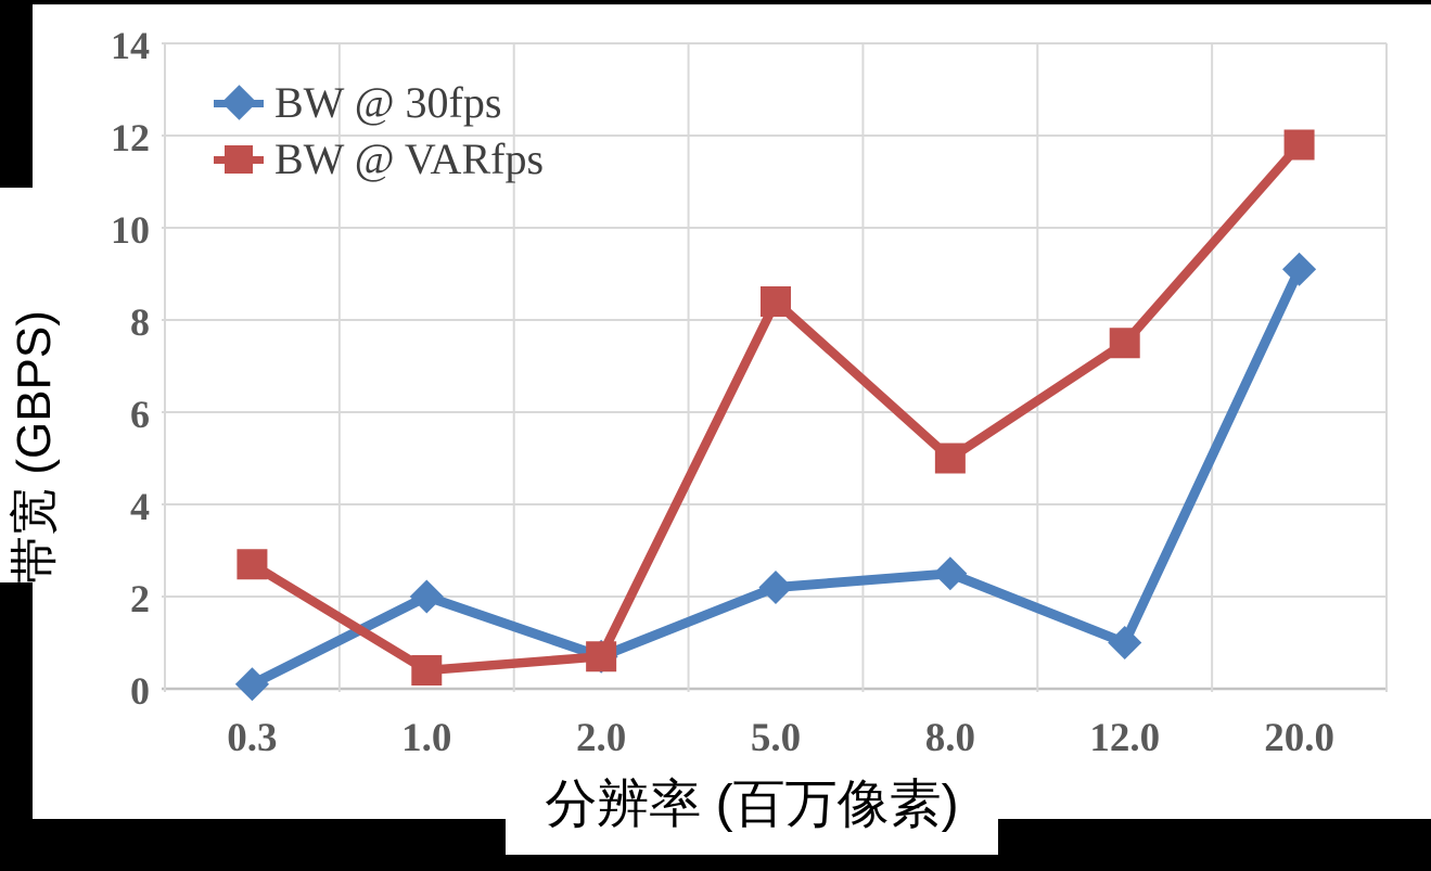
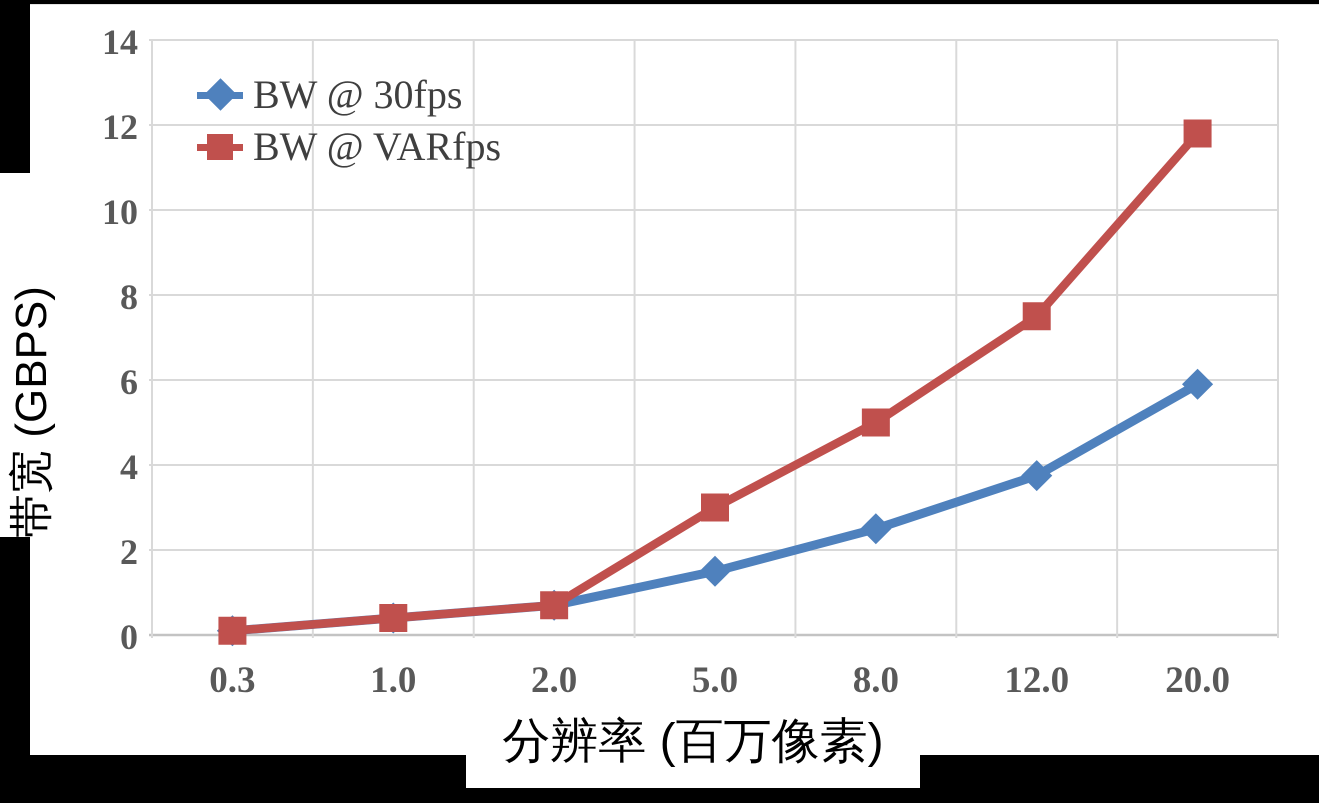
BW @ VARfps/0.3: 2.7 -> 0.1
BW @ 30fps/1.0: 2.0 -> 0.4
BW @ 30fps/5.0: 2.2 -> 1.5
BW @ VARfps/5.0: 8.4 -> 3.0
BW @ 30fps/12.0: 1.0 -> 3.8
BW @ 30fps/20.0: 9.1 -> 5.9
